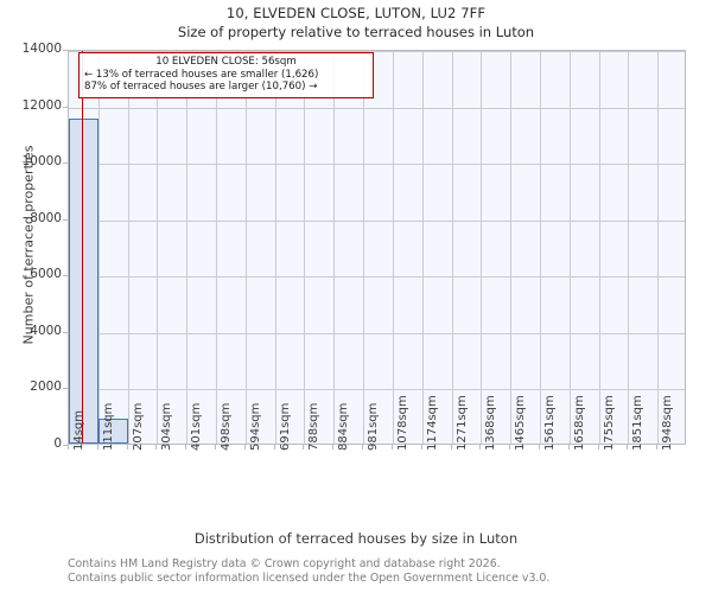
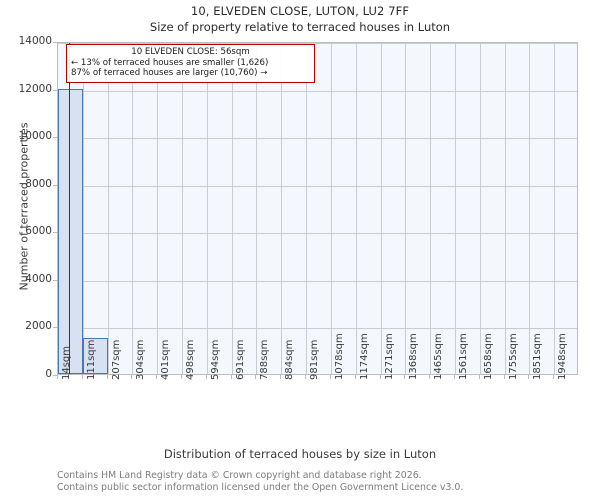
14sqm: 11500 -> 12000
111sqm: 900 -> 1500
